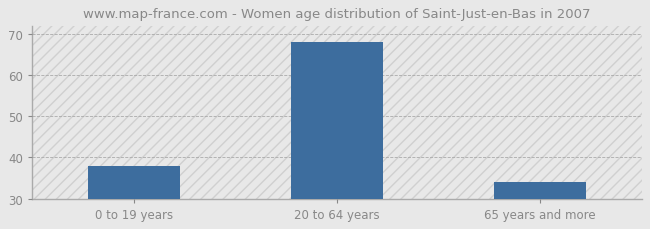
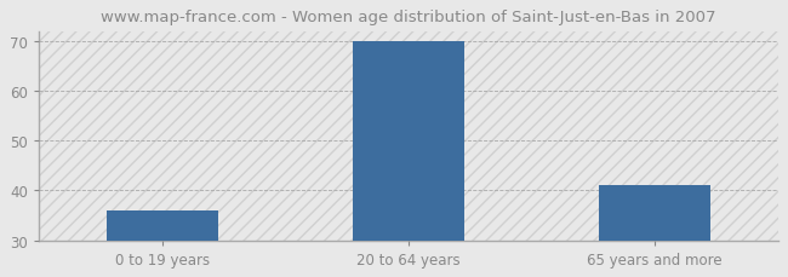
0 to 19 years: 38 -> 36
20 to 64 years: 68 -> 70
65 years and more: 34 -> 41
